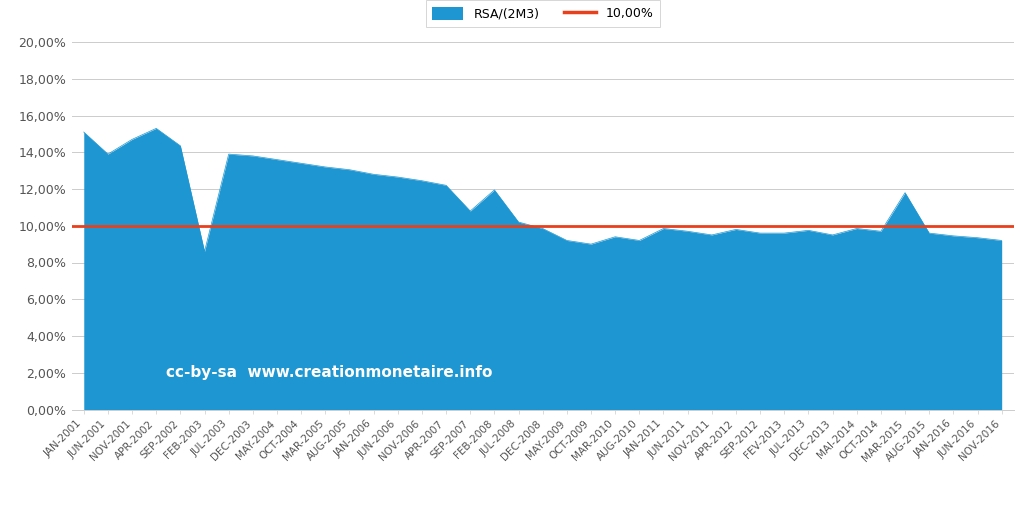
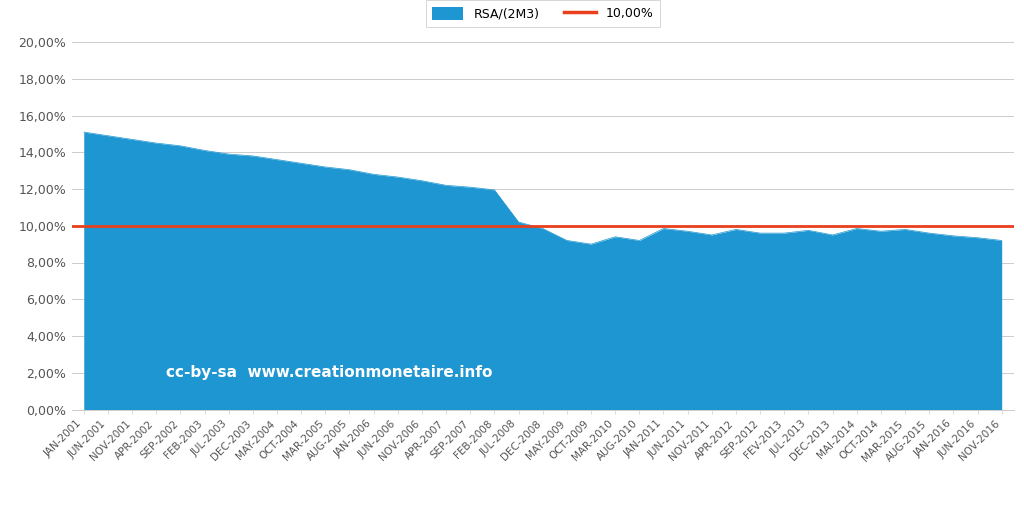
JUN-2001: 13,9% -> 14,9%
APR-2002: 15,3% -> 14,5%
FEB-2003: 8,6% -> 14,1%
SEP-2007: 10,8% -> 12,1%
MAR-2015: 11,8% -> 9,8%
